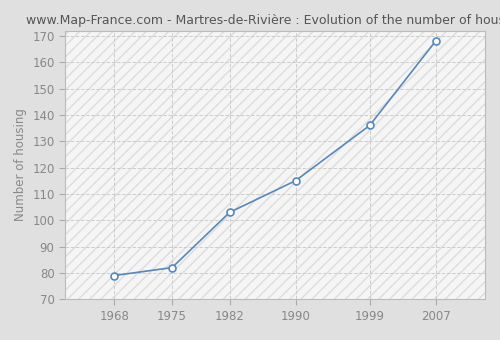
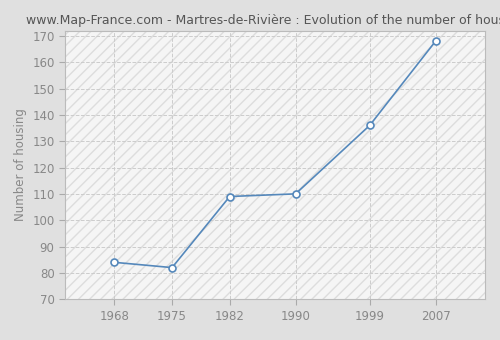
1968: 79 -> 84
1982: 103 -> 109
1990: 115 -> 110
